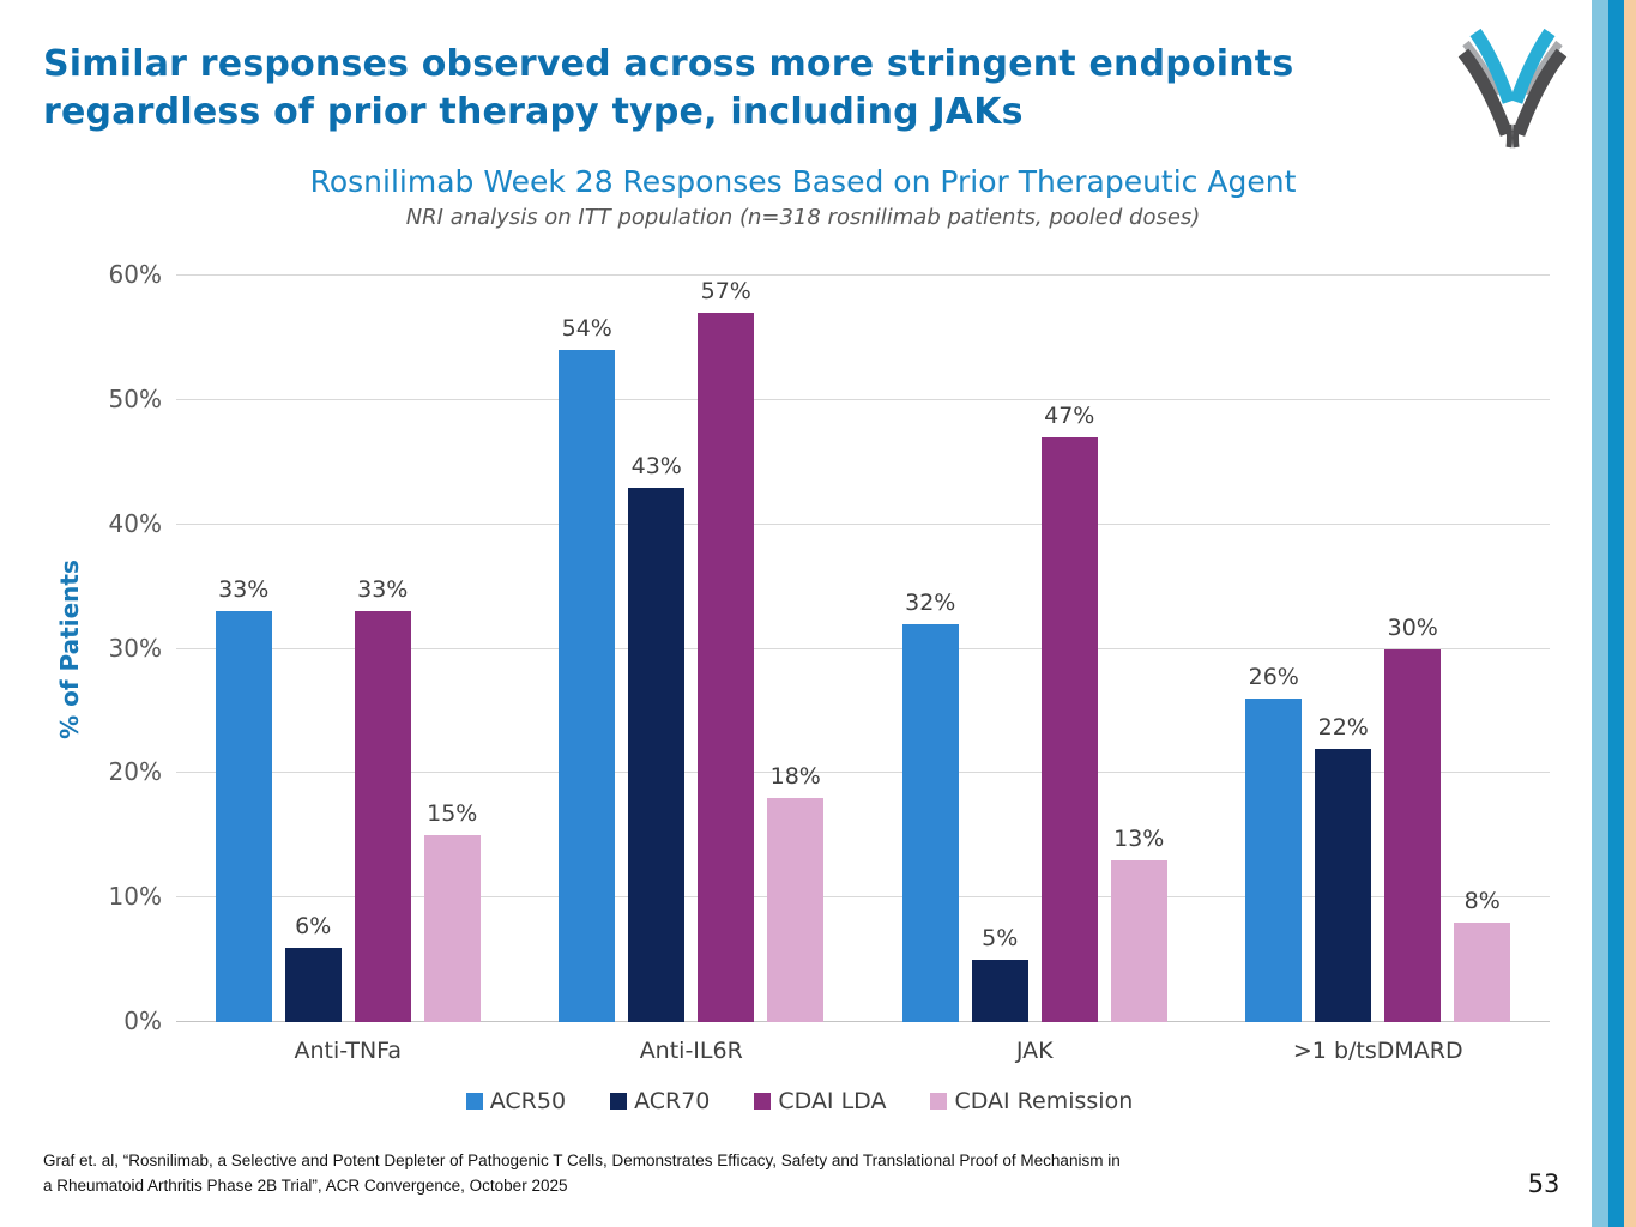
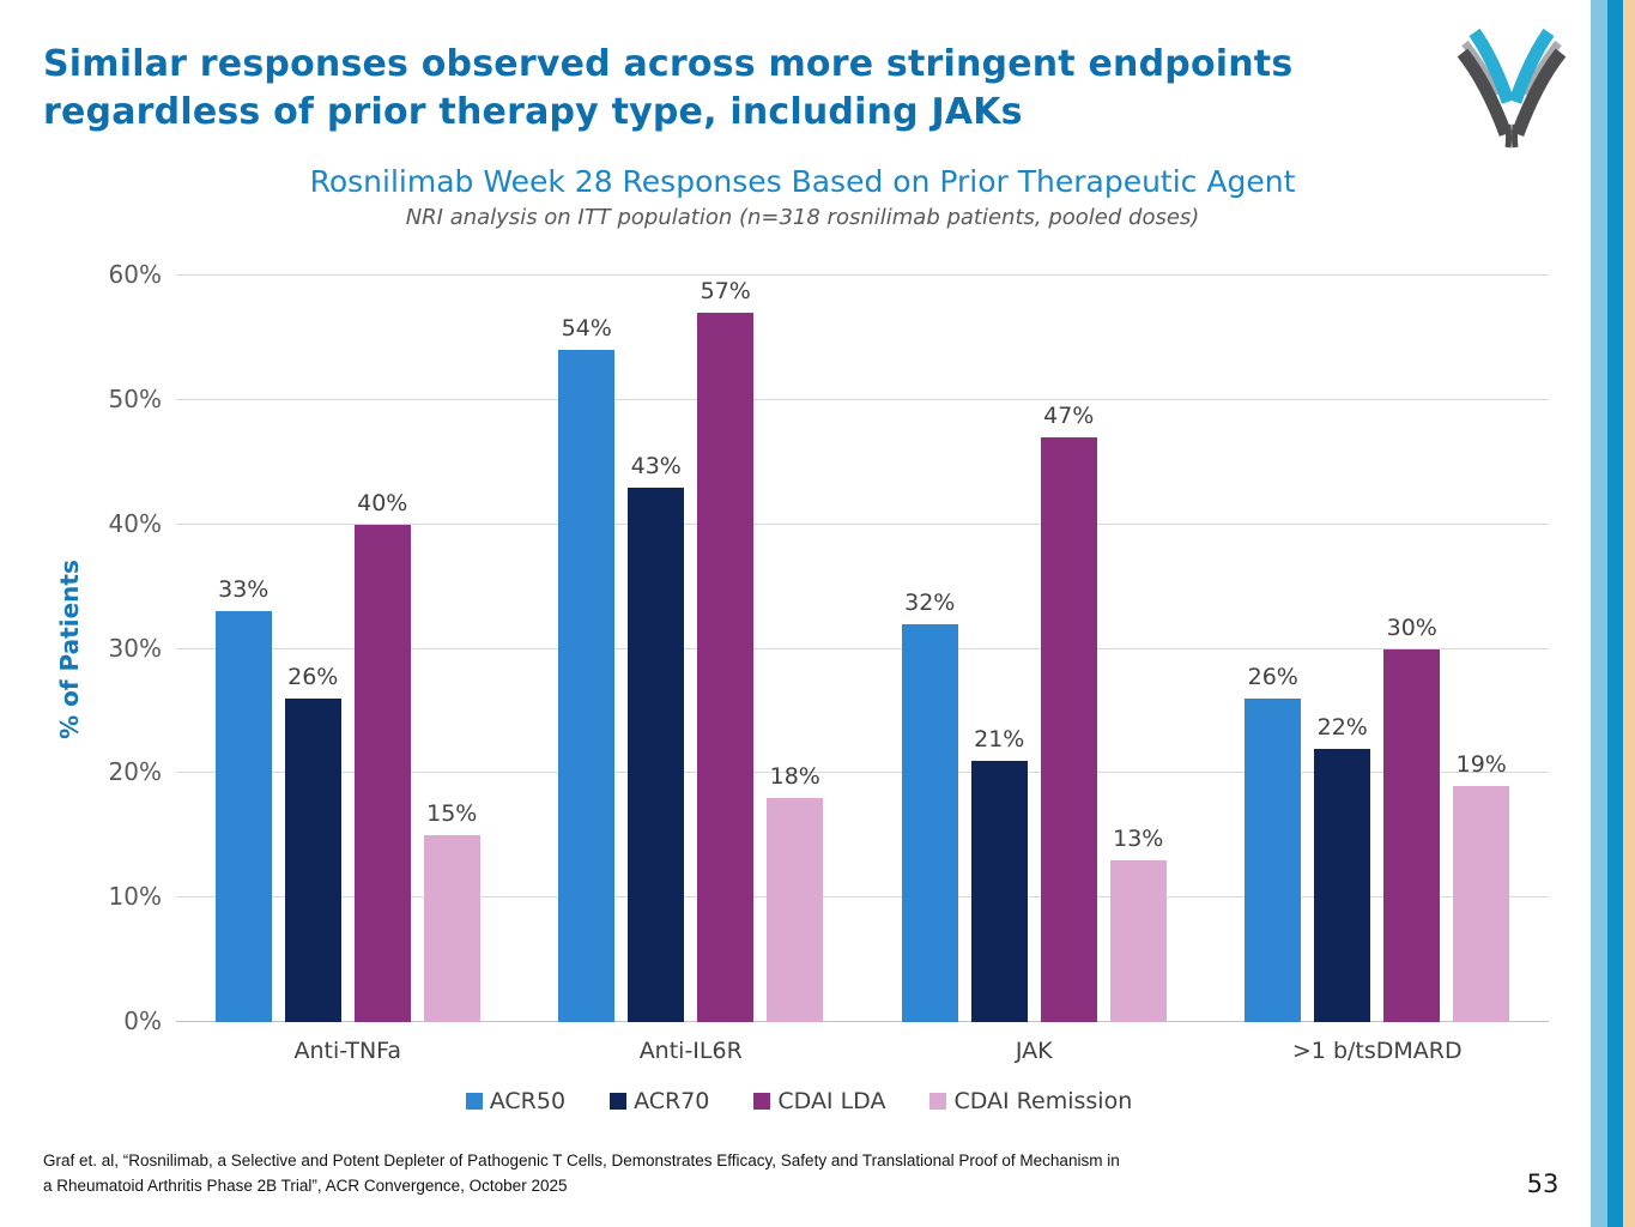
ACR70/Anti-TNFa: 6% -> 26%
CDAI LDA/Anti-TNFa: 33% -> 40%
ACR70/JAK: 5% -> 21%
CDAI Remission/>1 b/tsDMARD: 8% -> 19%
